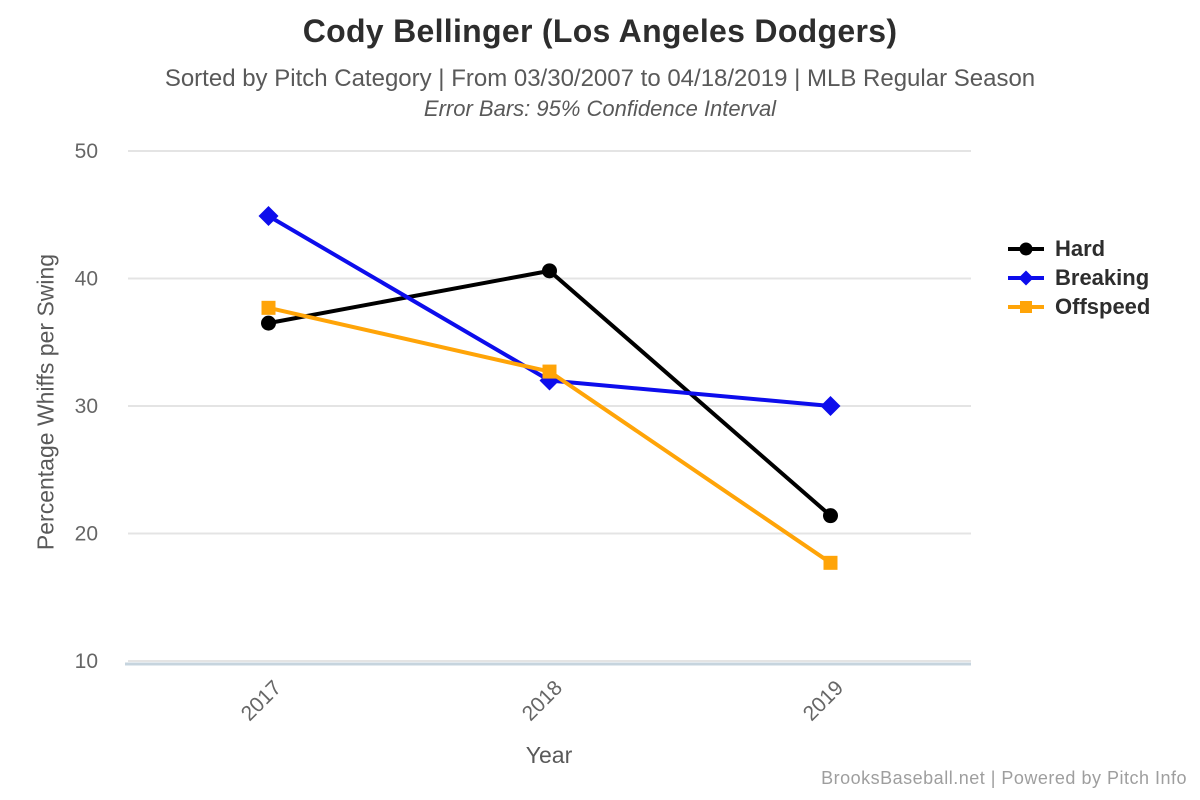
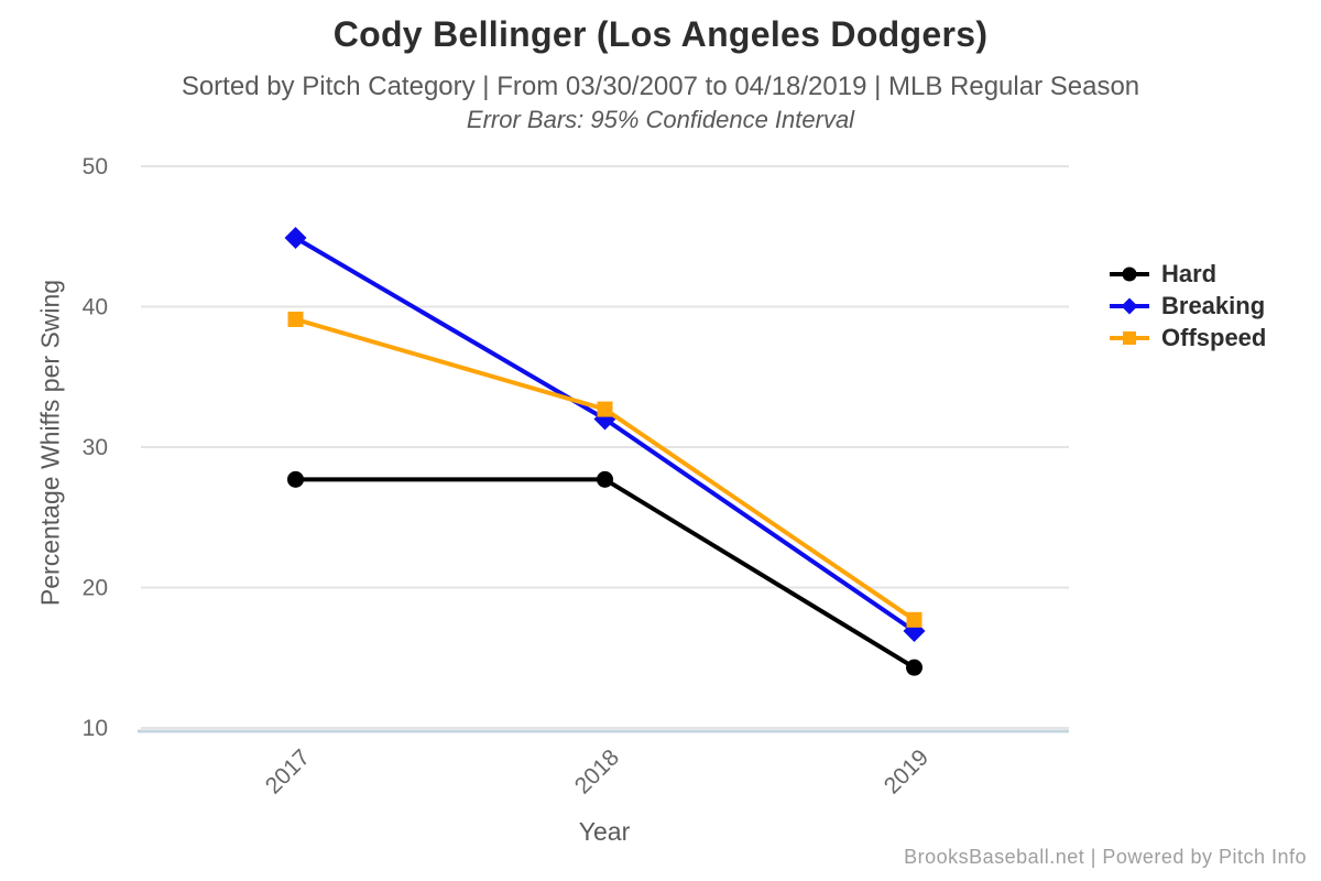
Hard/2017: 36.5 -> 27.7
Offspeed/2017: 37.7 -> 39.1
Hard/2018: 40.6 -> 27.7
Hard/2019: 21.4 -> 14.3
Breaking/2019: 30.0 -> 16.9
